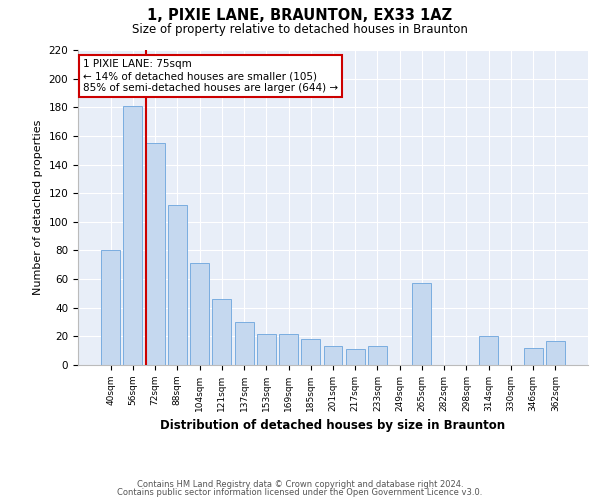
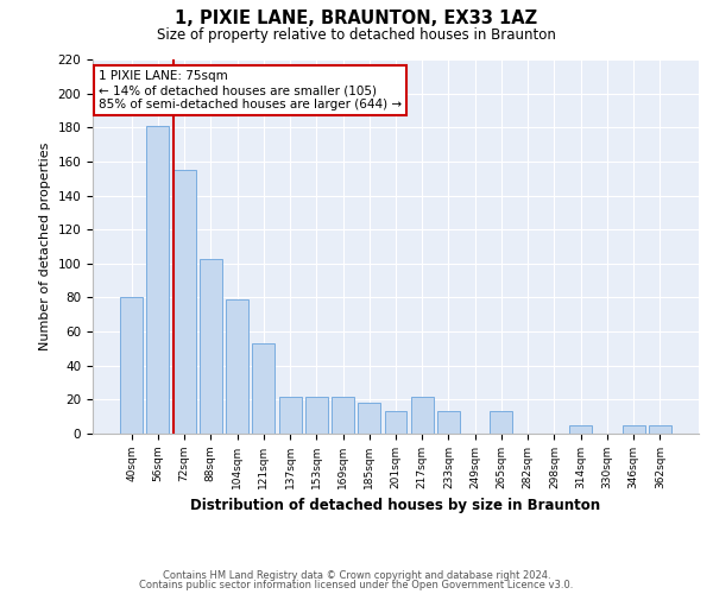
88sqm: 112 -> 103
104sqm: 71 -> 79
121sqm: 46 -> 53
137sqm: 30 -> 22
217sqm: 11 -> 22
265sqm: 57 -> 13
314sqm: 20 -> 5
346sqm: 12 -> 5
362sqm: 17 -> 5
